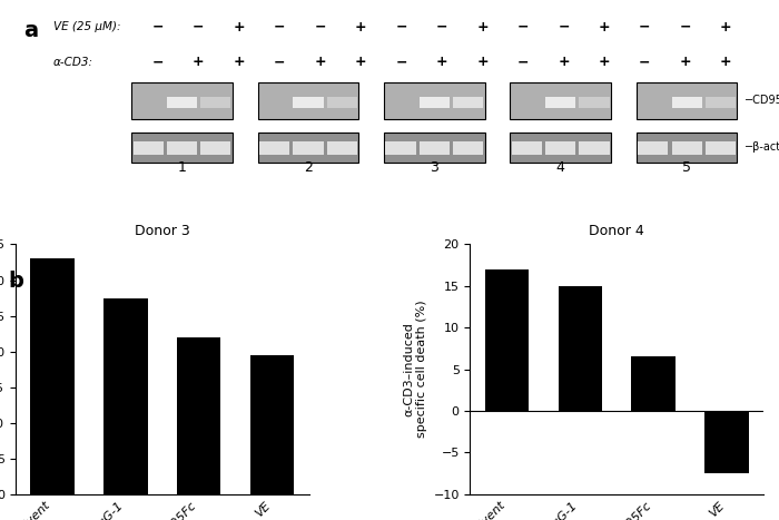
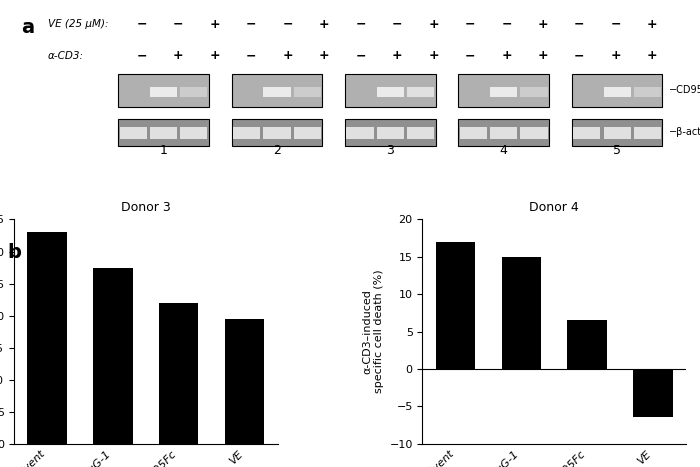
Donor 4/VE: -7.5 -> -6.4
